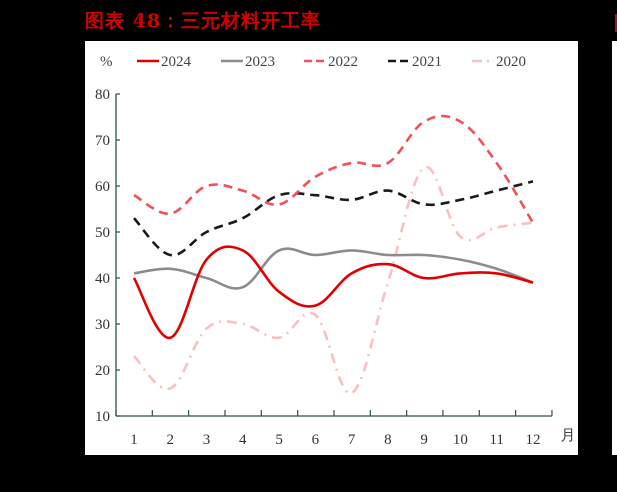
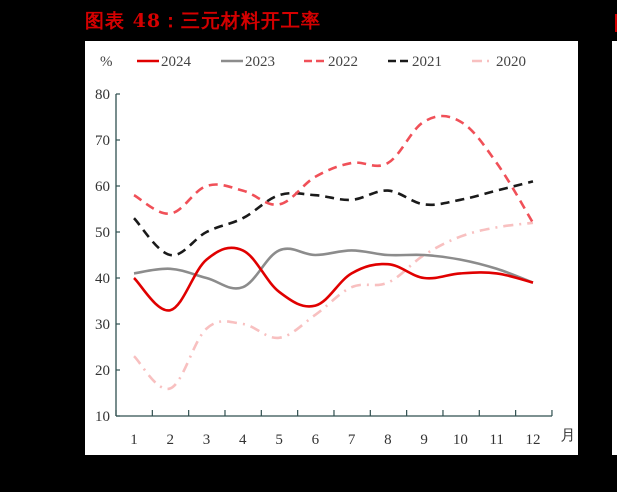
2024/2: 27 -> 33
2020/7: 15 -> 38
2020/9: 64 -> 45
